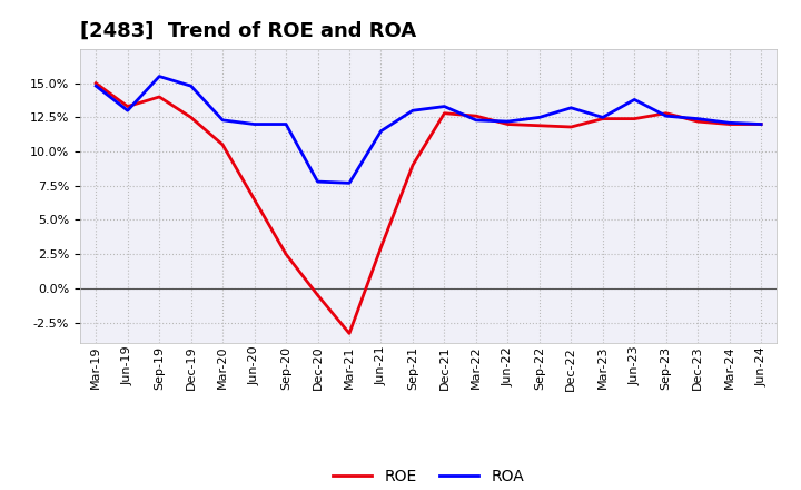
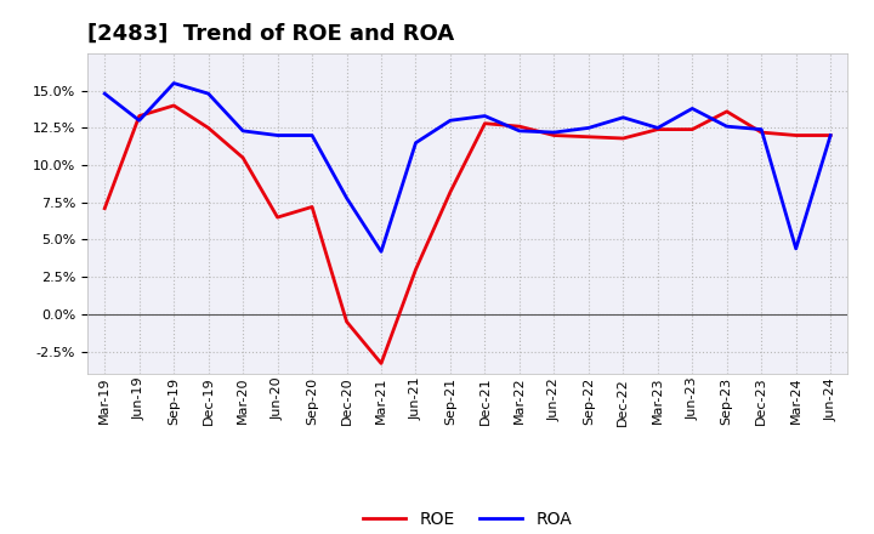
ROE/Mar-19: 15.0% -> 7.1%
ROE/Sep-20: 2.5% -> 7.2%
ROA/Mar-21: 7.7% -> 4.2%
ROE/Sep-21: 9.0% -> 8.2%
ROE/Sep-23: 12.8% -> 13.6%
ROA/Mar-24: 12.1% -> 4.4%
